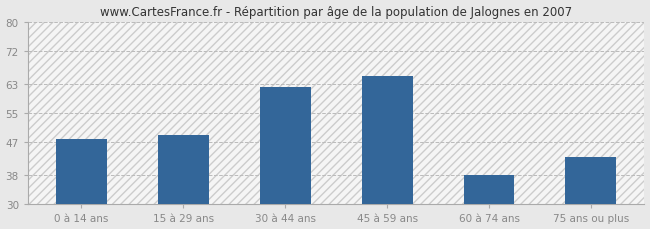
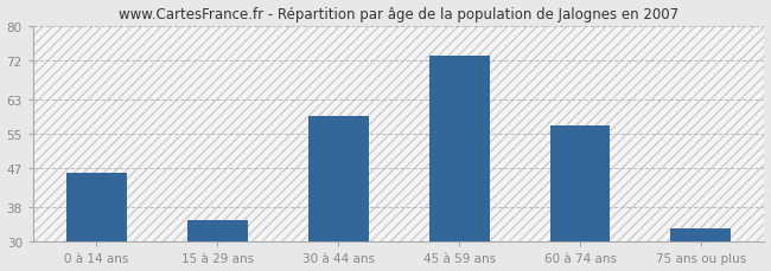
0 à 14 ans: 48 -> 46
15 à 29 ans: 49 -> 35
30 à 44 ans: 62 -> 59
45 à 59 ans: 65 -> 73
60 à 74 ans: 38 -> 57
75 ans ou plus: 43 -> 33
